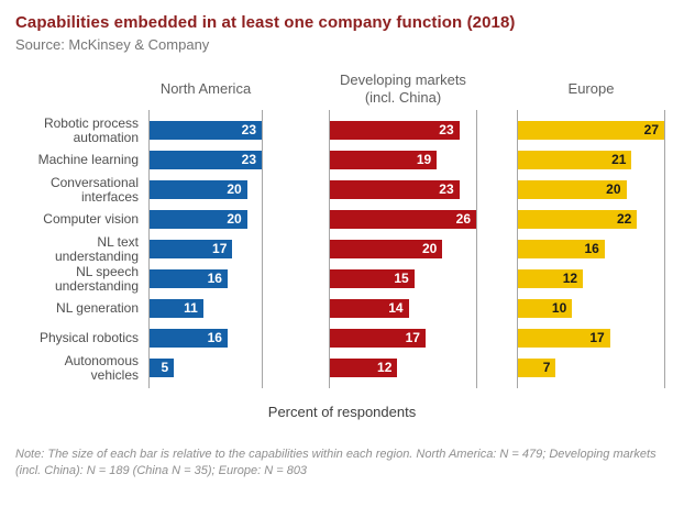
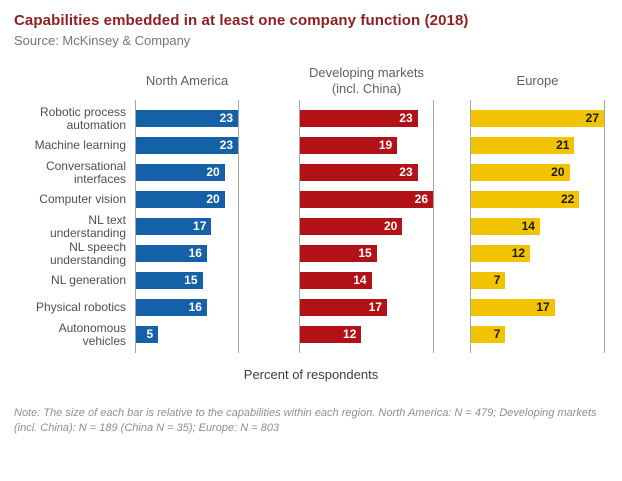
Europe/NL text understanding: 16 -> 14
North America/NL generation: 11 -> 15
Europe/NL generation: 10 -> 7
